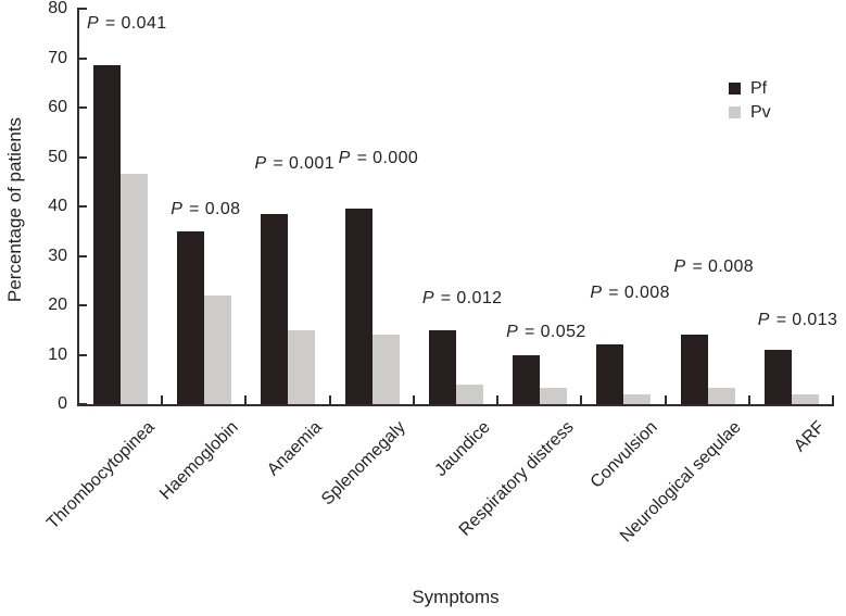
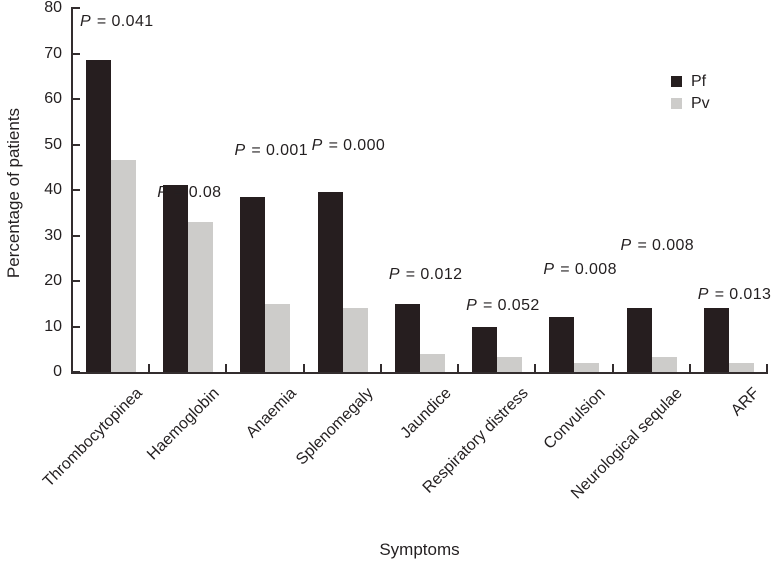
Pf/Haemoglobin: 35 -> 41
Pv/Haemoglobin: 22 -> 33
Pf/ARF: 11 -> 14
